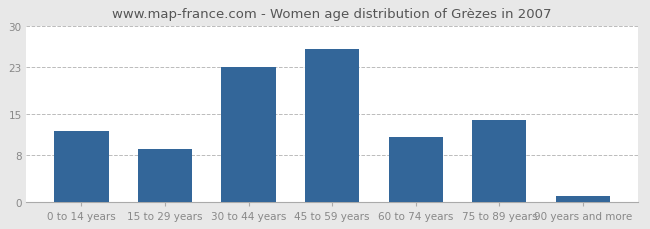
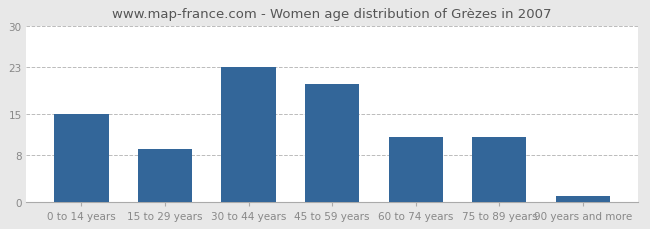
0 to 14 years: 12 -> 15
45 to 59 years: 26 -> 20
75 to 89 years: 14 -> 11
